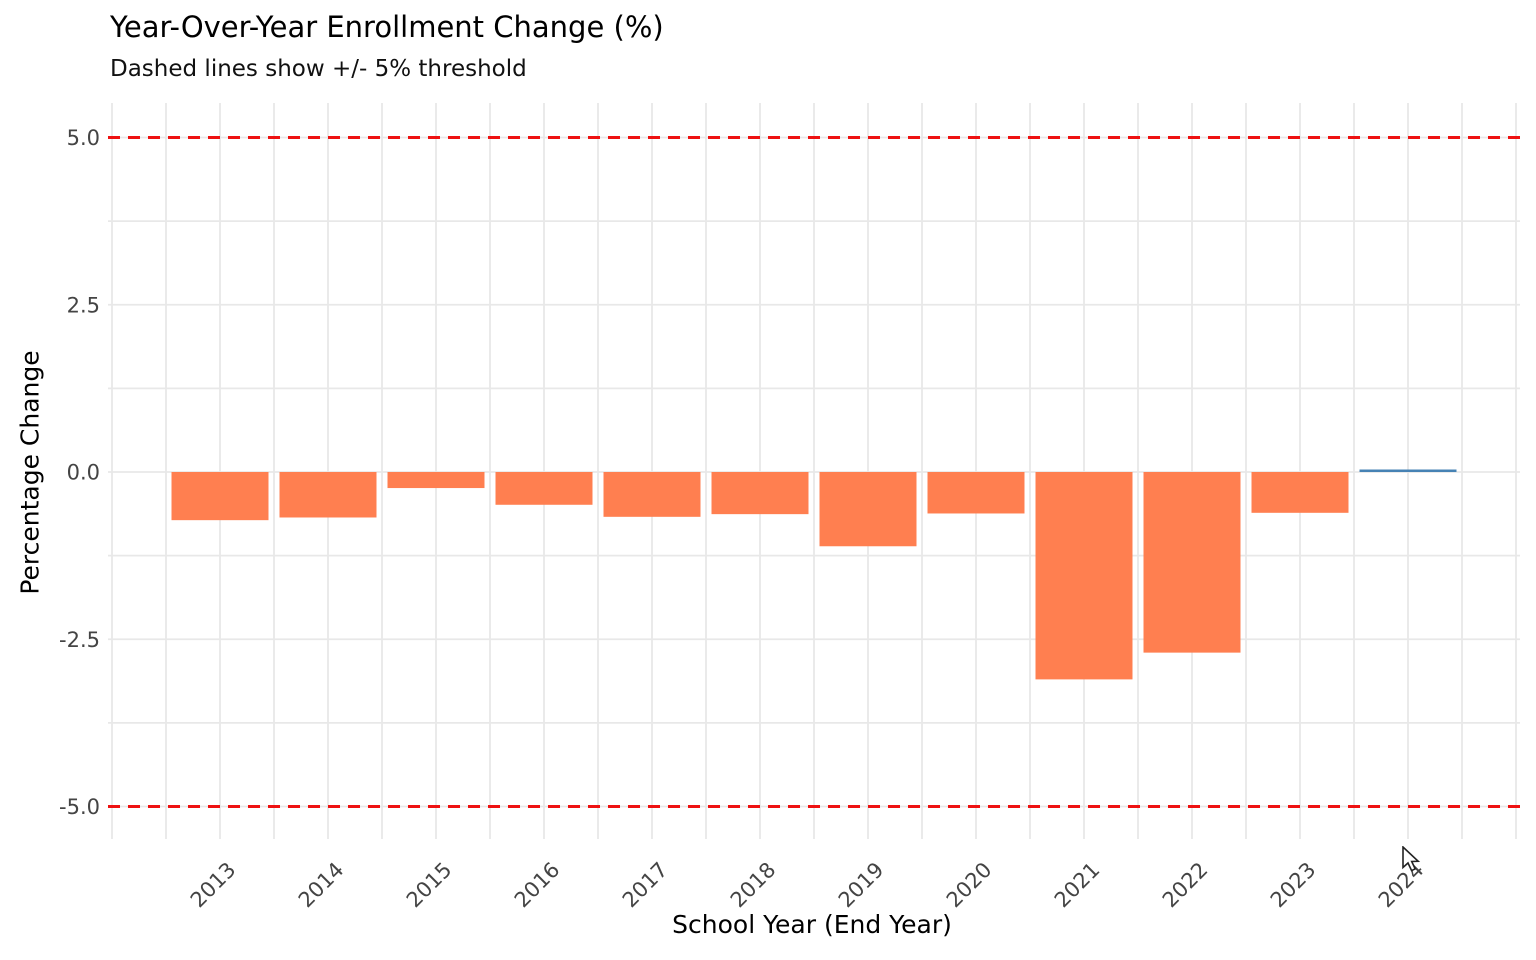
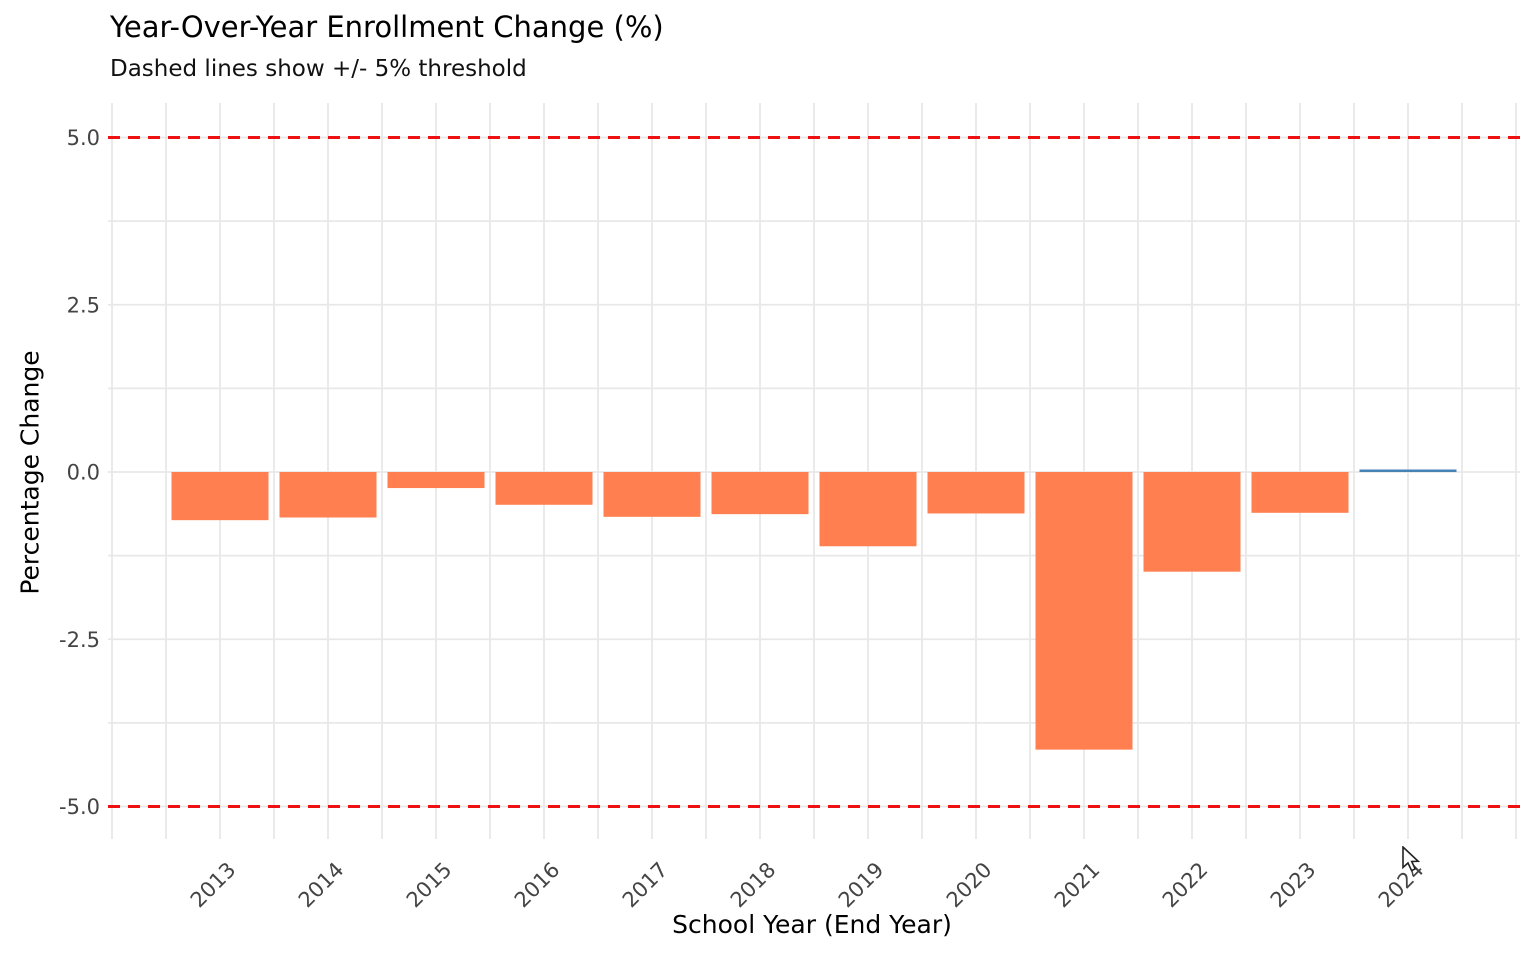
2021: -3.1 -> -4.2
2022: -2.7 -> -1.5
